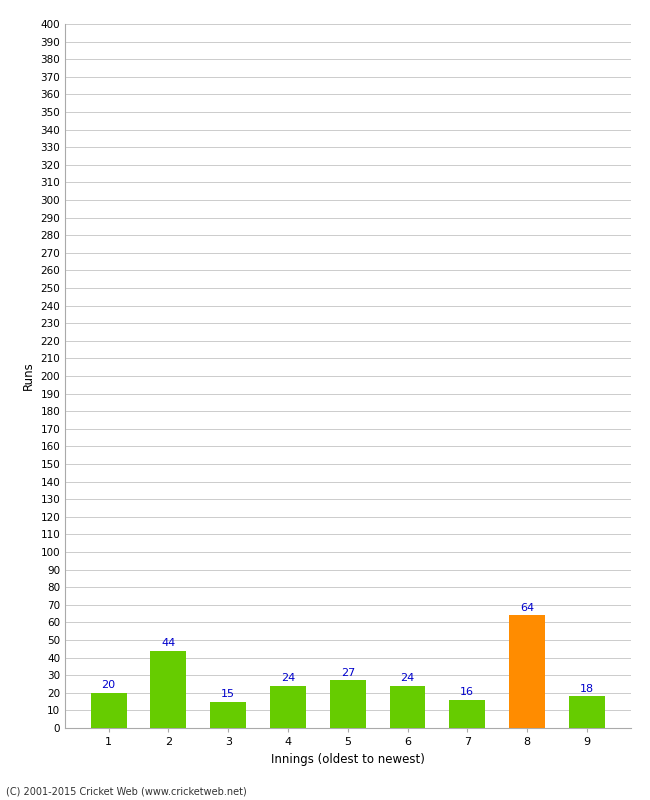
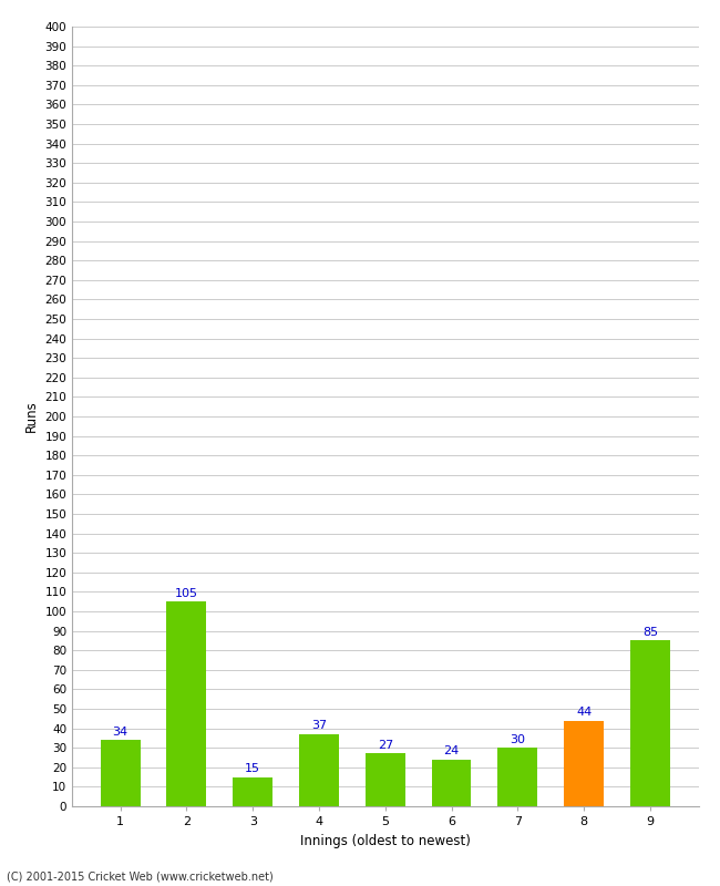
1: 20 -> 34
2: 44 -> 105
4: 24 -> 37
7: 16 -> 30
8: 64 -> 44
9: 18 -> 85
